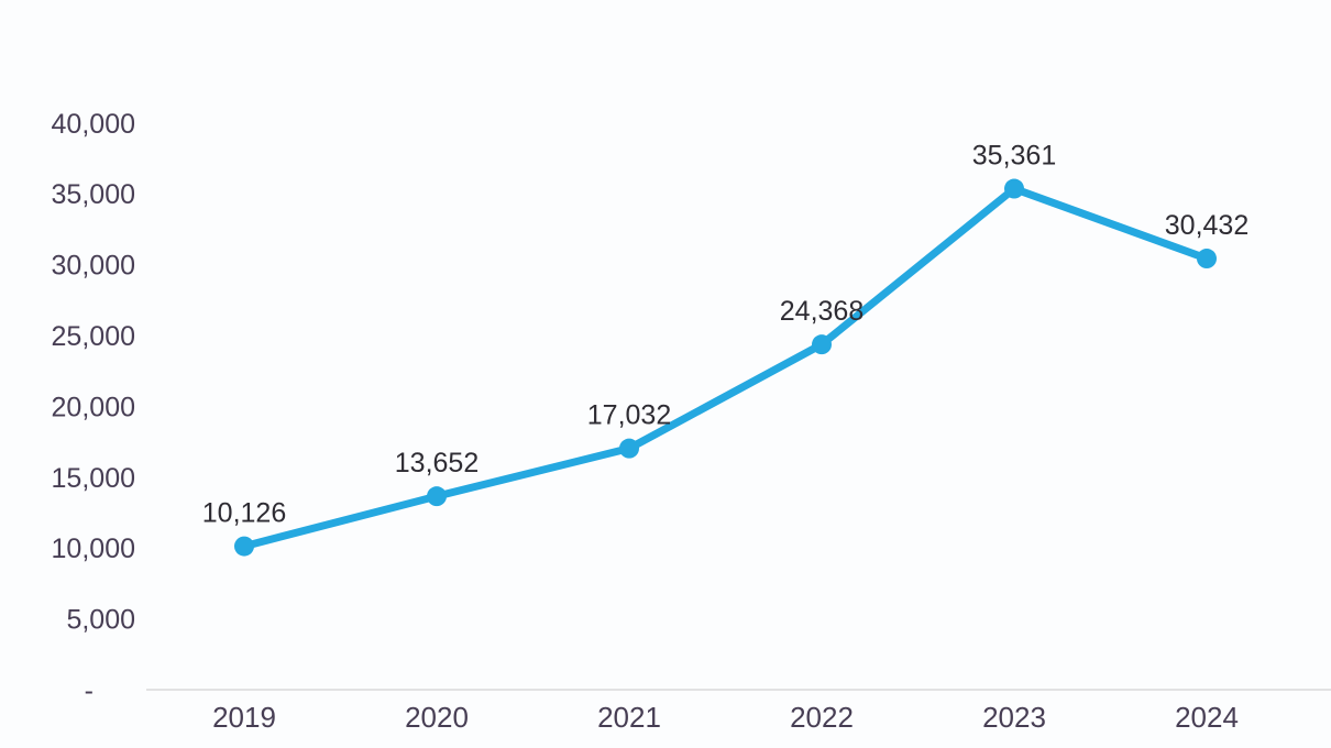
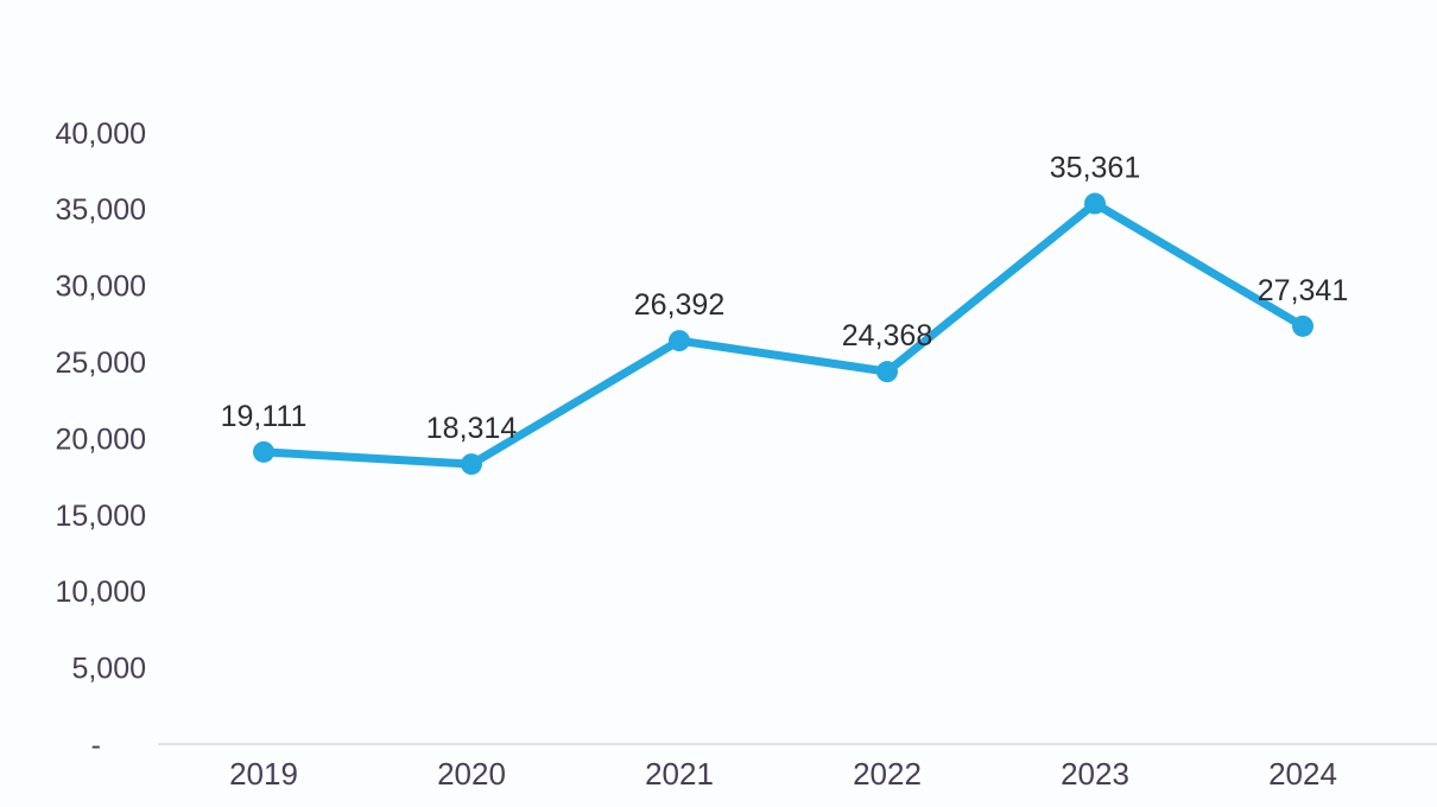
2019: 10,126 -> 19,111
2020: 13,652 -> 18,314
2021: 17,032 -> 26,392
2024: 30,432 -> 27,341
